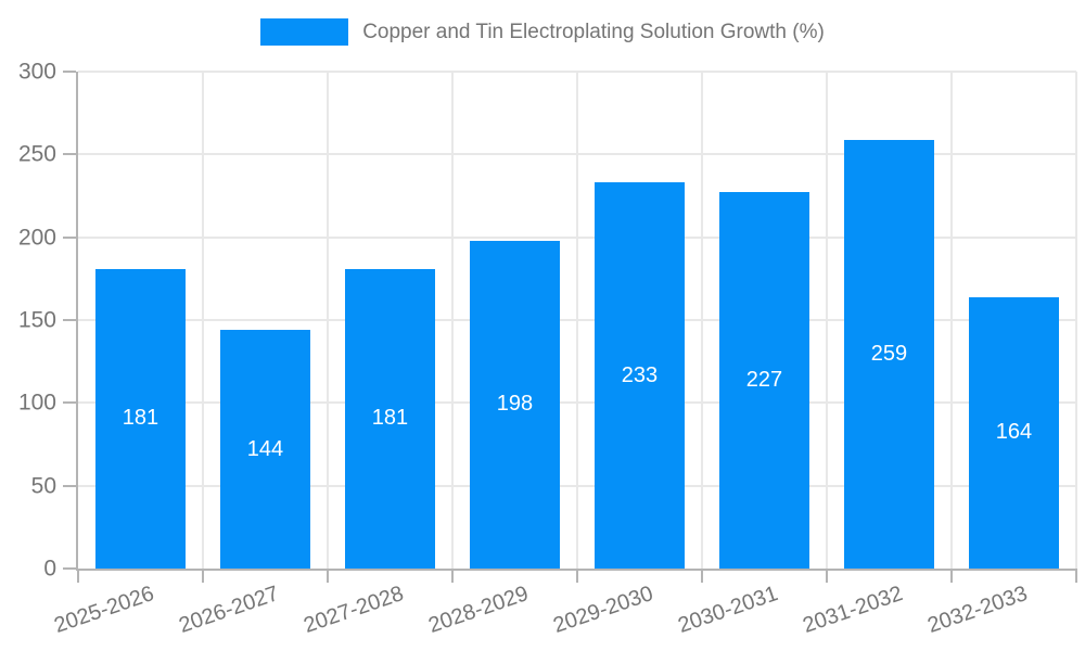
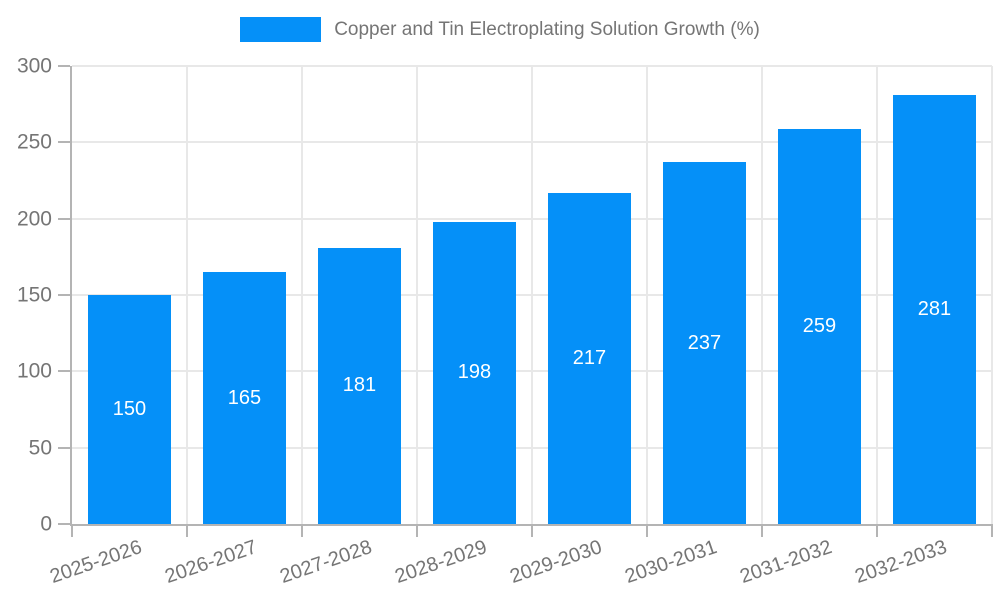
2025-2026: 181 -> 150
2026-2027: 144 -> 165
2029-2030: 233 -> 217
2030-2031: 227 -> 237
2032-2033: 164 -> 281
